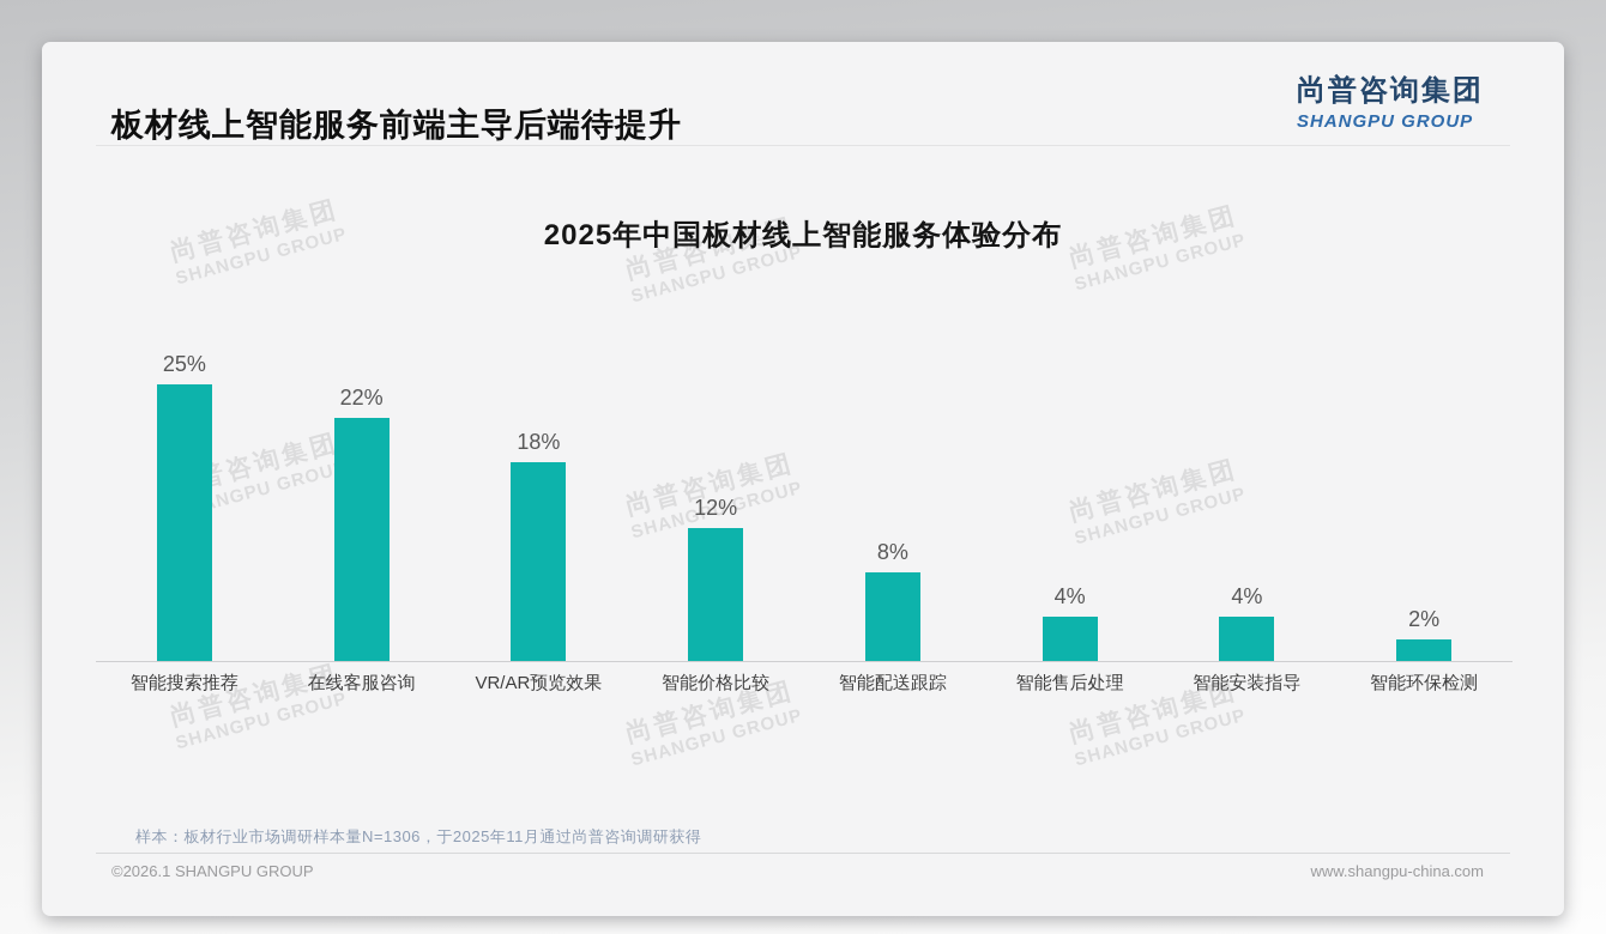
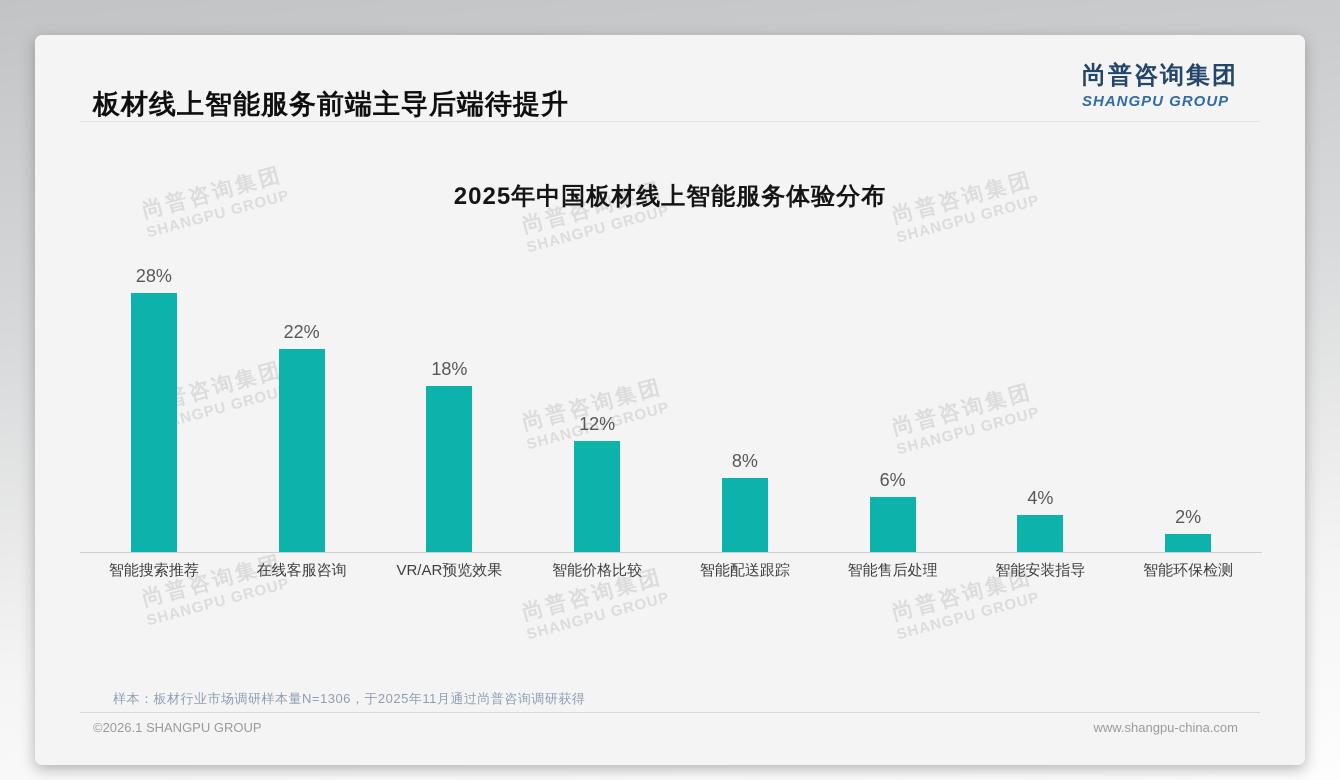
智能搜索推荐: 25% -> 28%
智能售后处理: 4% -> 6%
